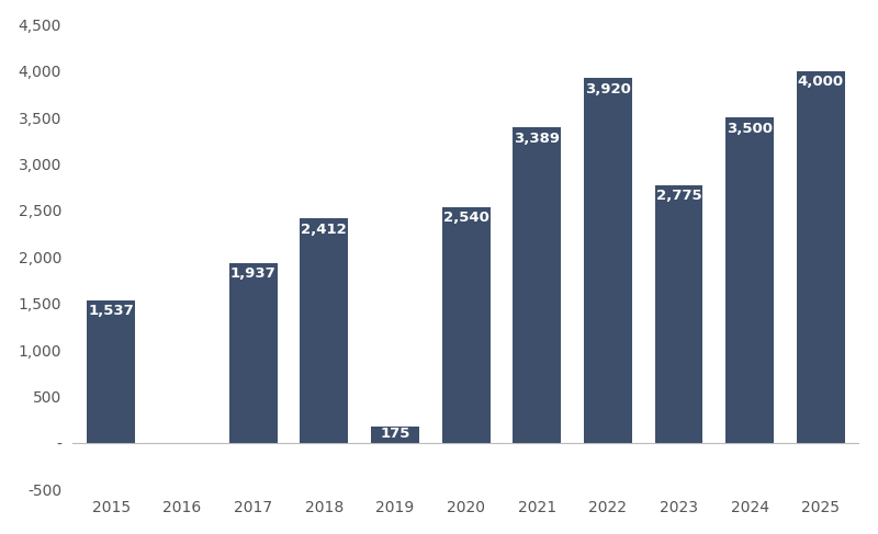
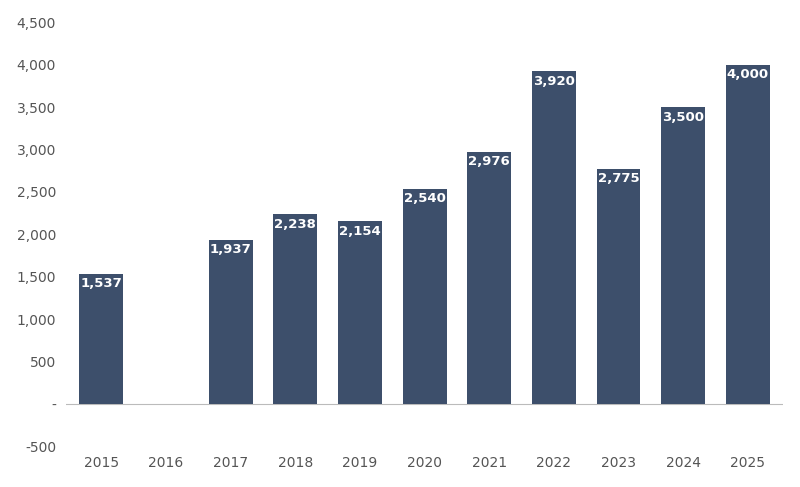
2018: 2,412 -> 2,238
2019: 175 -> 2,154
2021: 3,389 -> 2,976
